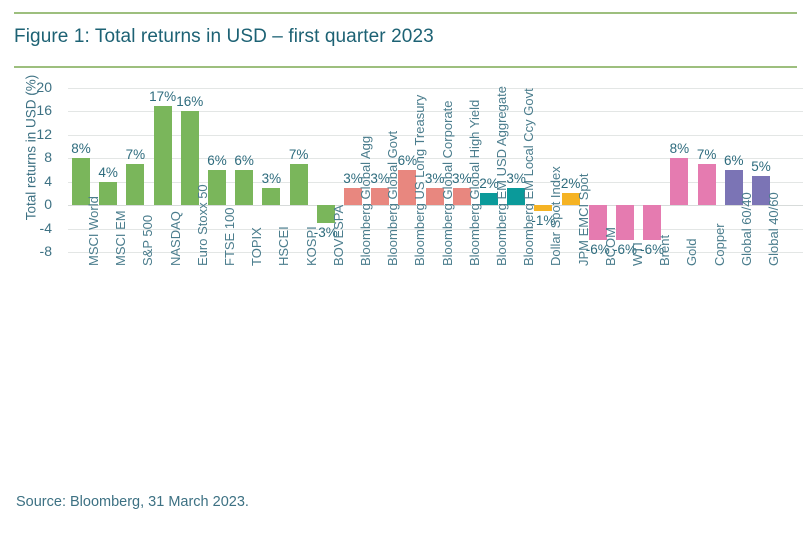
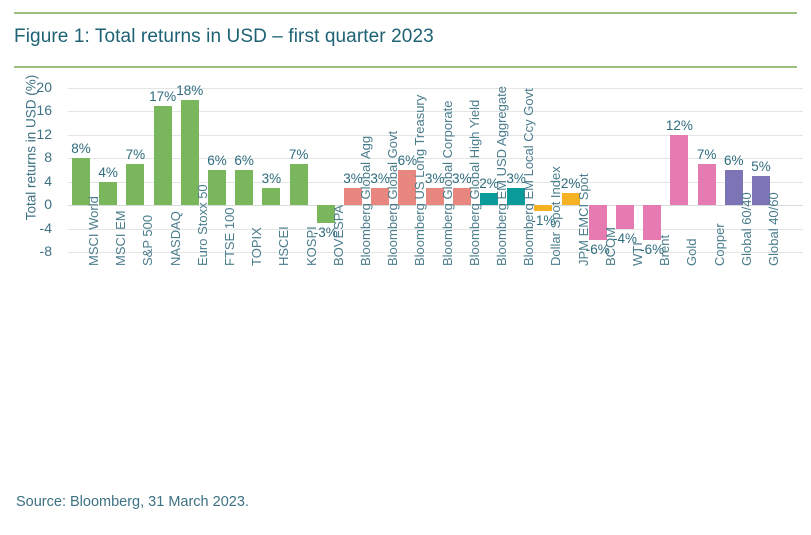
Euro Stoxx 50: 16% -> 18%
WTI: -6% -> -4%
Gold: 8% -> 12%
